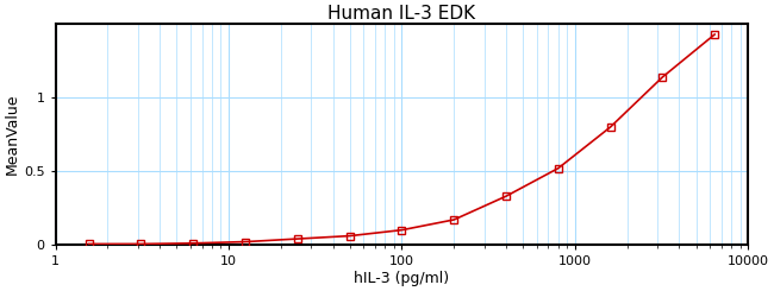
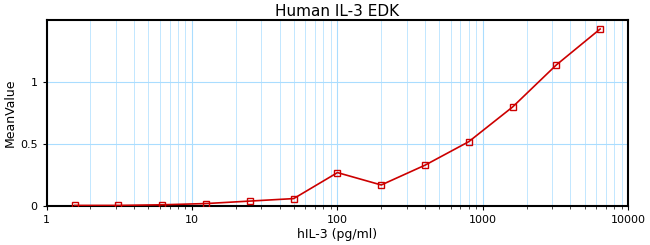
100: 0.10 -> 0.27
